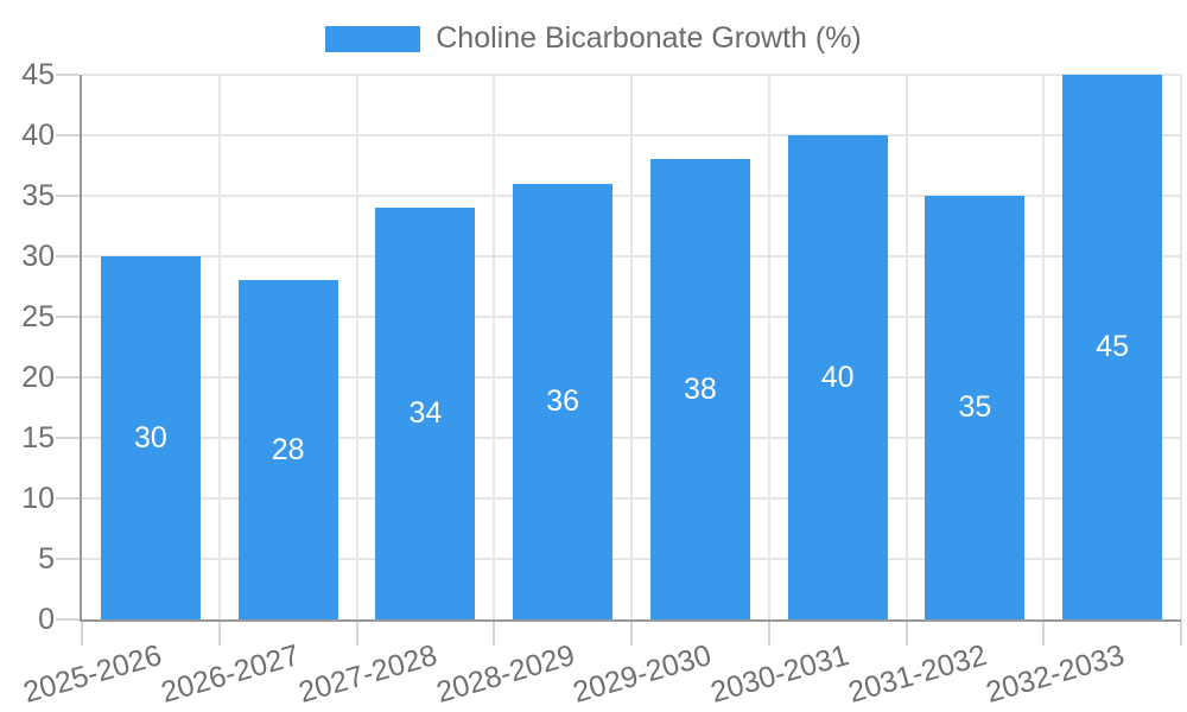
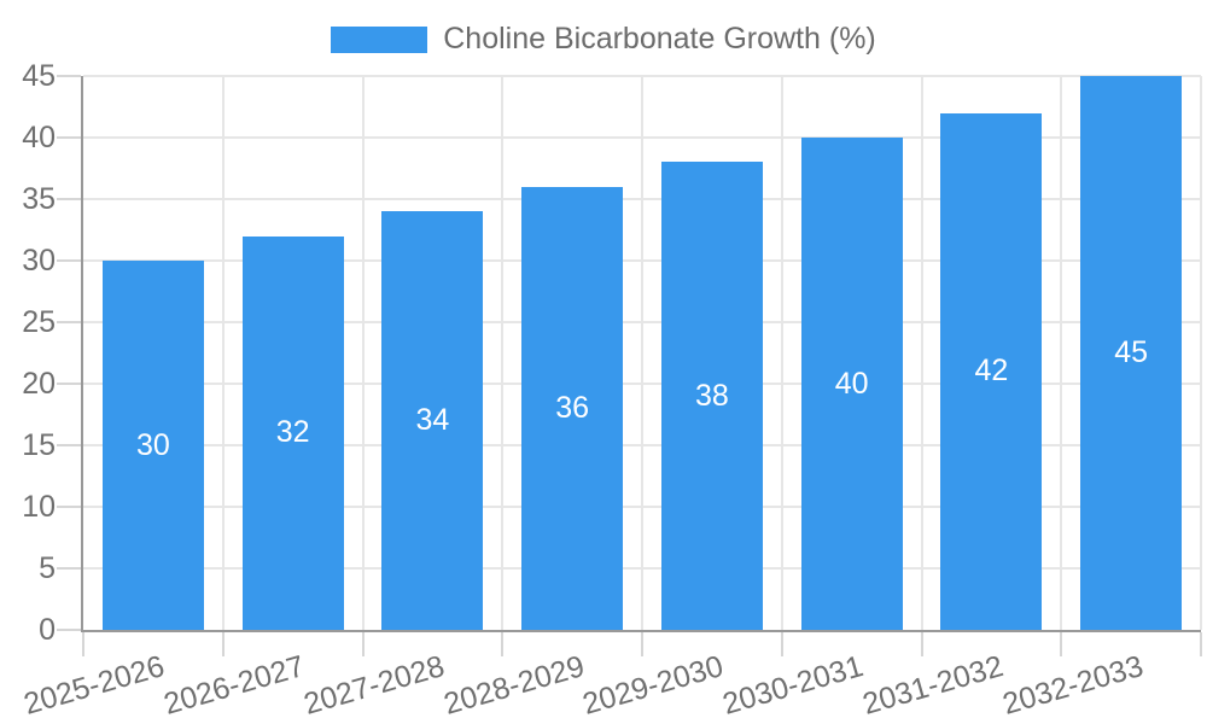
2026-2027: 28 -> 32
2031-2032: 35 -> 42
